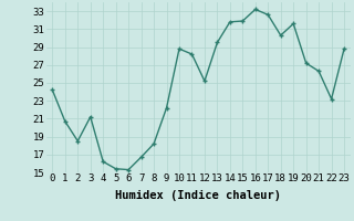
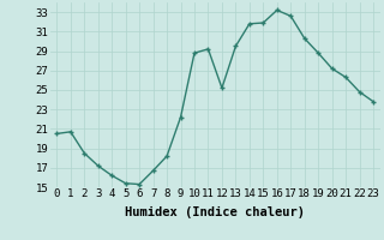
0: 24.2 -> 20.5
3: 21.2 -> 17.2
11: 28.2 -> 29.2
19: 31.6 -> 28.8
22: 23.2 -> 24.8
23: 28.8 -> 23.8
